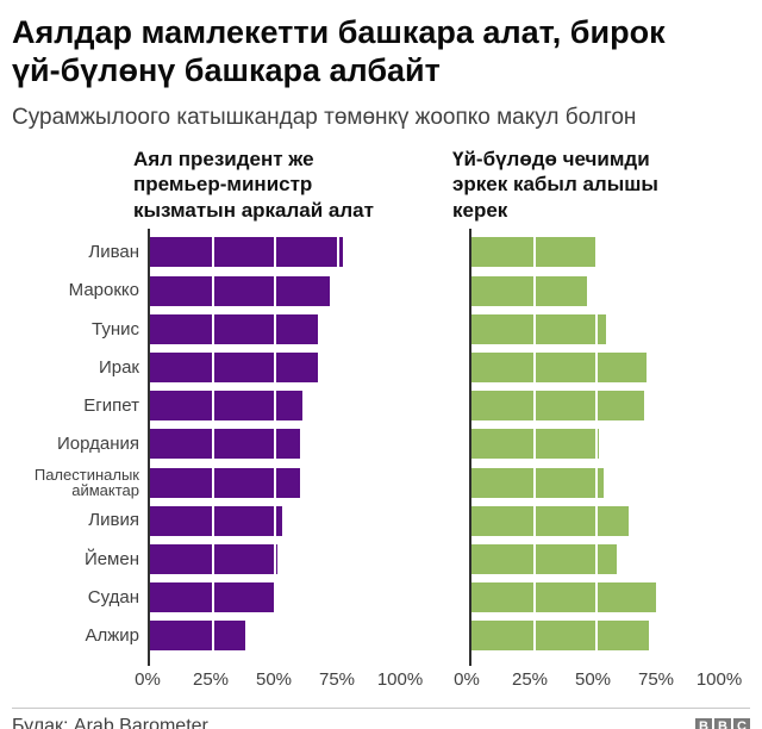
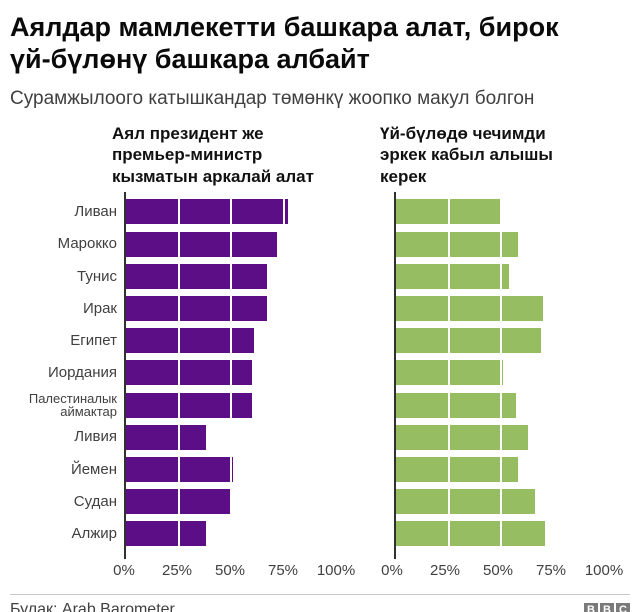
Үй-бүлөдө чечимди эркек кабыл алышы керек/Марокко: 46% -> 58%
Үй-бүлөдө чечимди эркек кабыл алышы керек/Палестиналык аймактар: 53% -> 57%
Аял президент же премьер-министр кызматын аркалай алат/Ливия: 53% -> 38%
Үй-бүлөдө чечимди эркек кабыл алышы керек/Судан: 74% -> 66%
